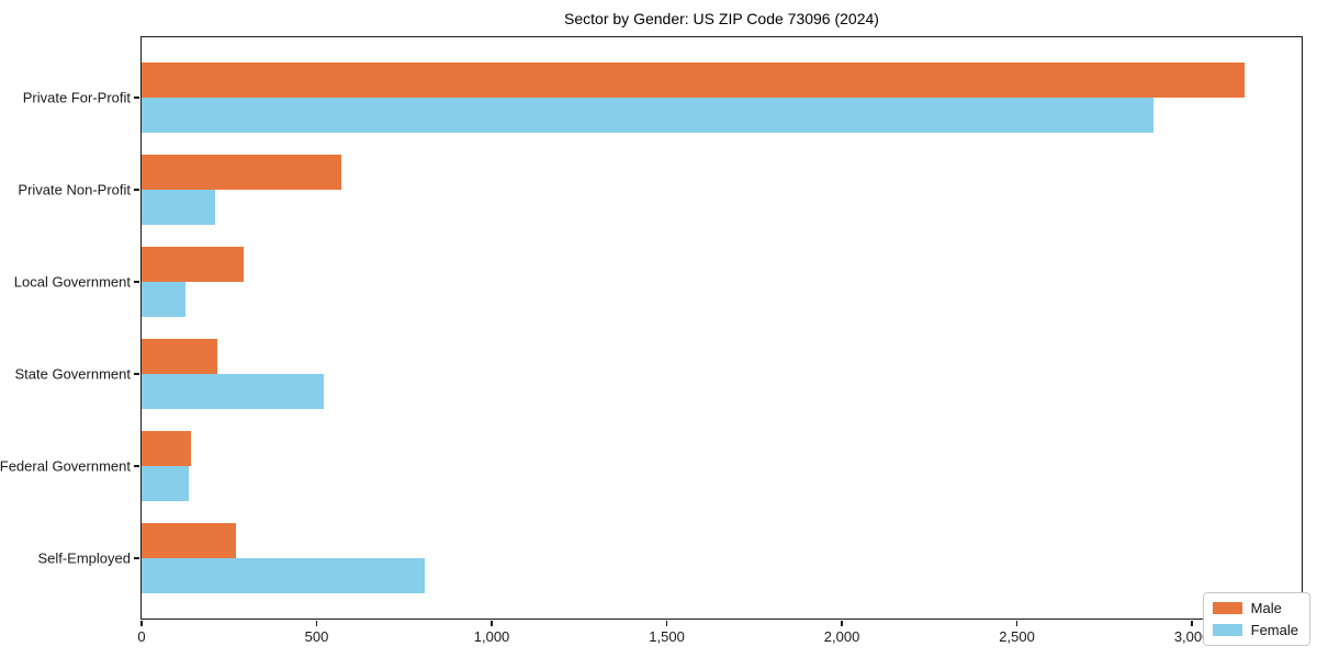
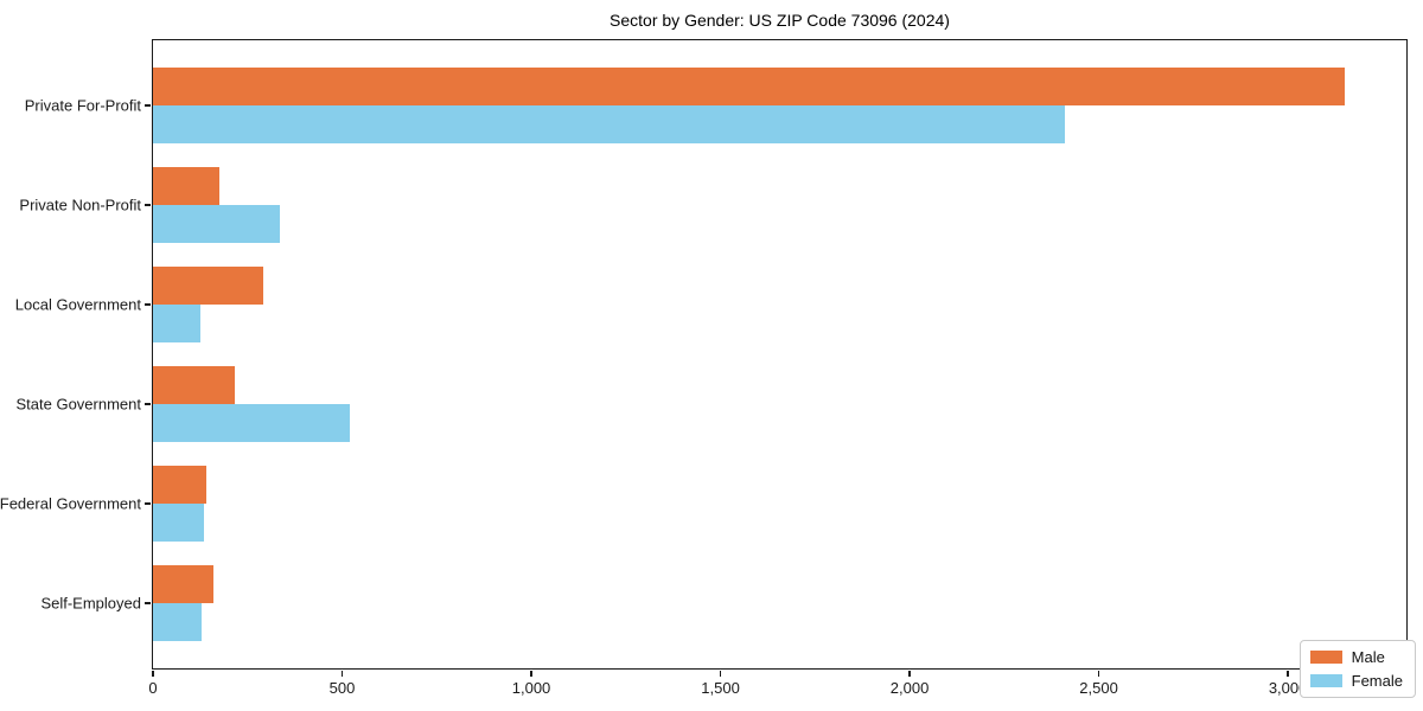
Female/Private For-Profit: 2890 -> 2410
Male/Private Non-Profit: 570 -> 180
Female/Private Non-Profit: 210 -> 340
Male/Self-Employed: 270 -> 160
Female/Self-Employed: 810 -> 130
